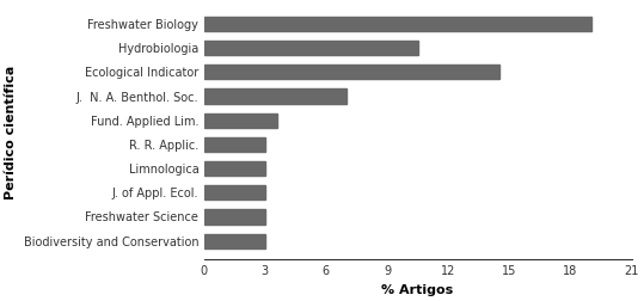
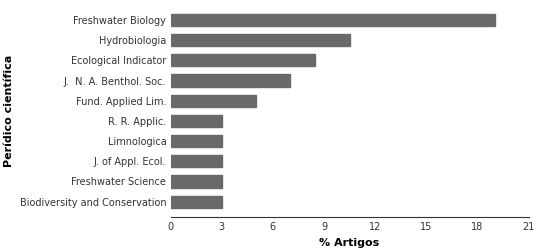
Ecological Indicator: 14.5 -> 8.5
Fund. Applied Lim.: 3.6 -> 5.0
